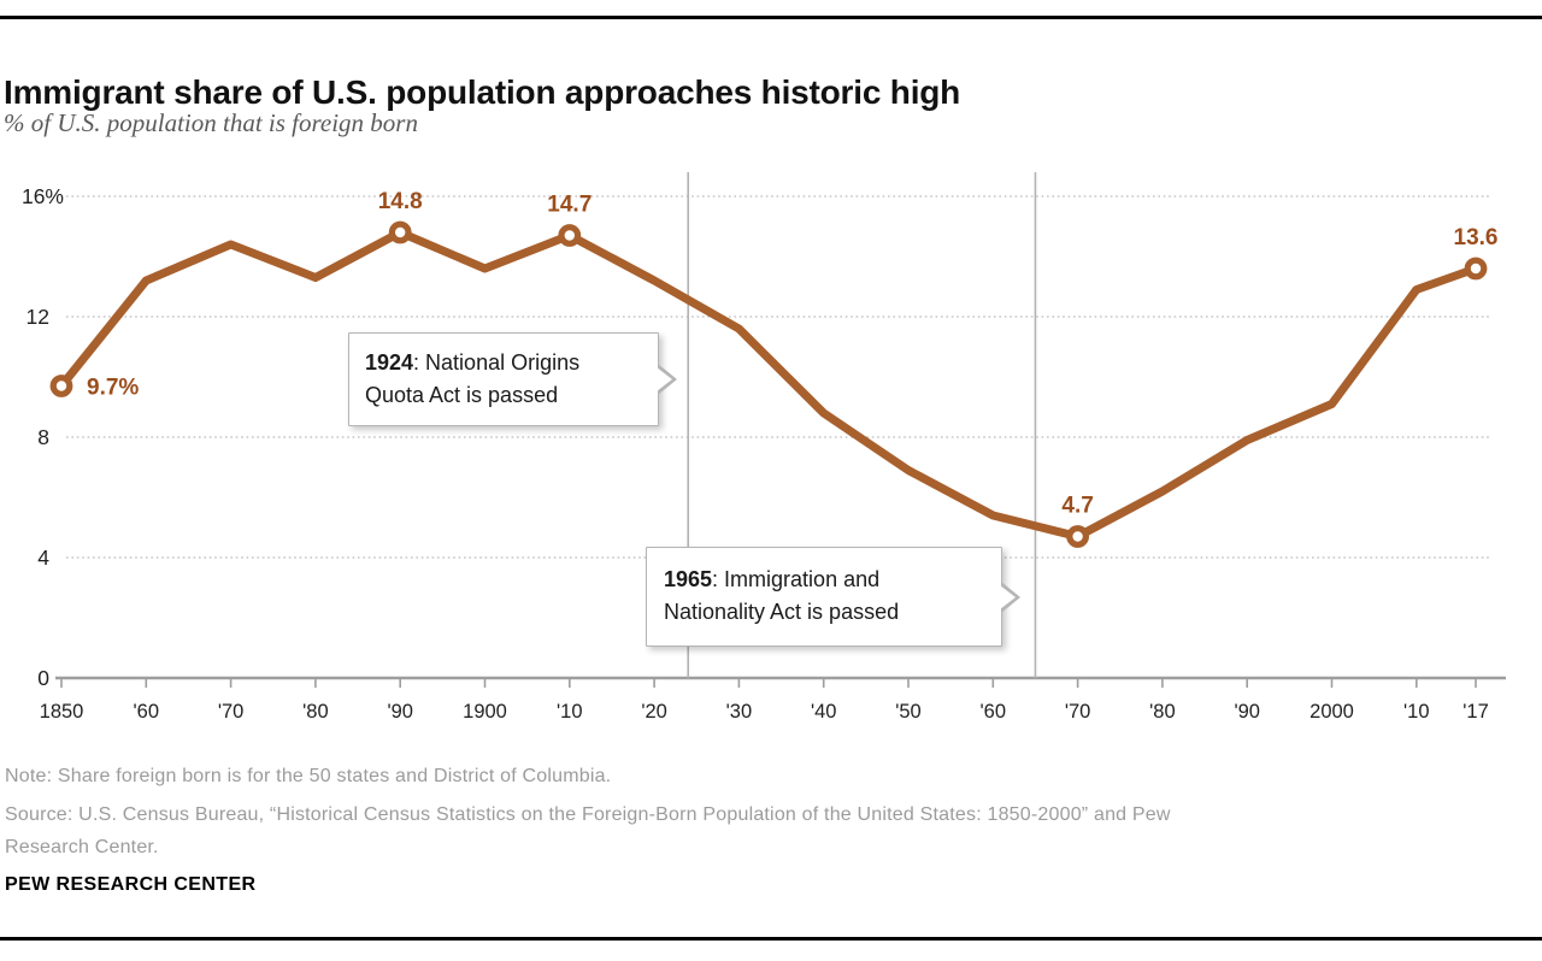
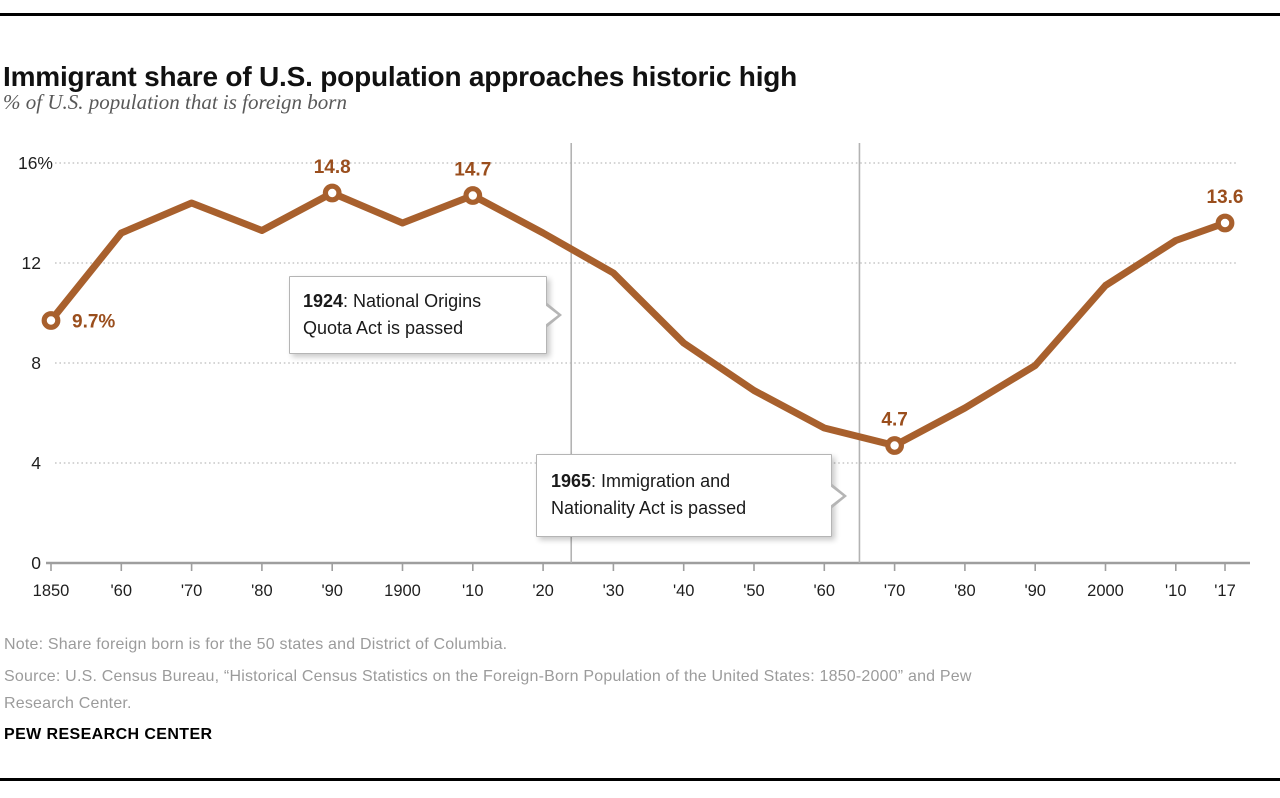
2000: 9.1 -> 11.1
